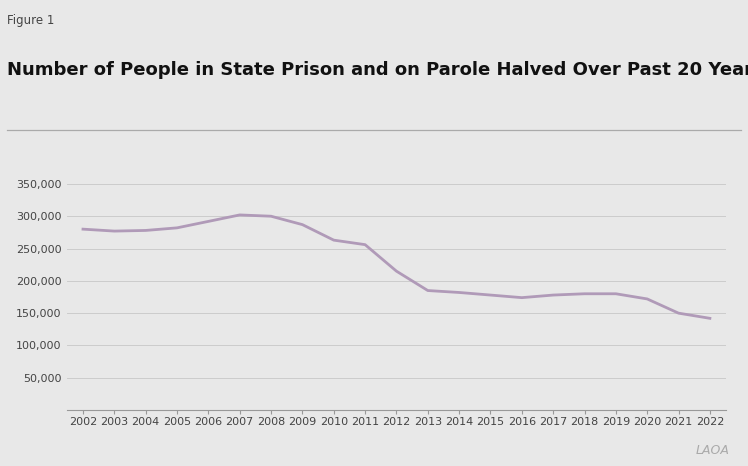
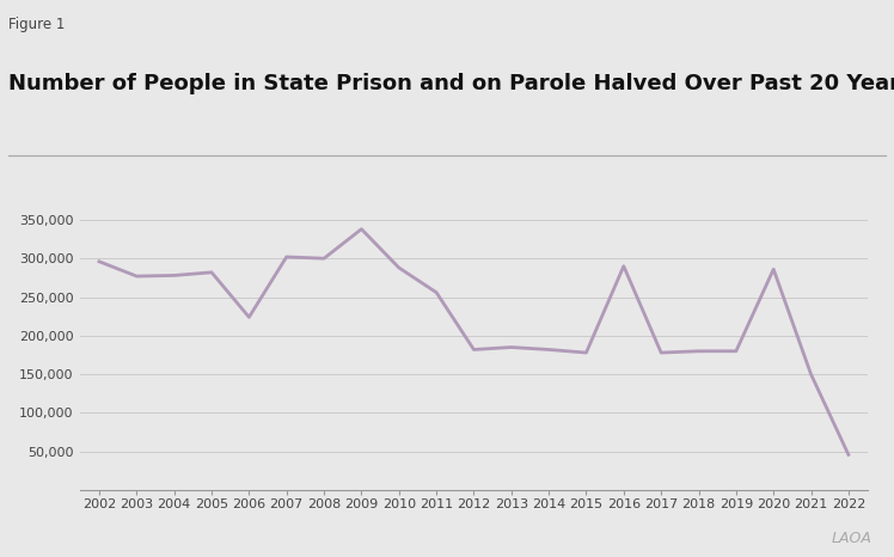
2002: 280,000 -> 296,000
2006: 292,000 -> 224,000
2009: 287,000 -> 338,000
2010: 263,000 -> 288,000
2012: 215,000 -> 182,000
2016: 174,000 -> 290,000
2020: 172,000 -> 286,000
2022: 142,000 -> 46,000
